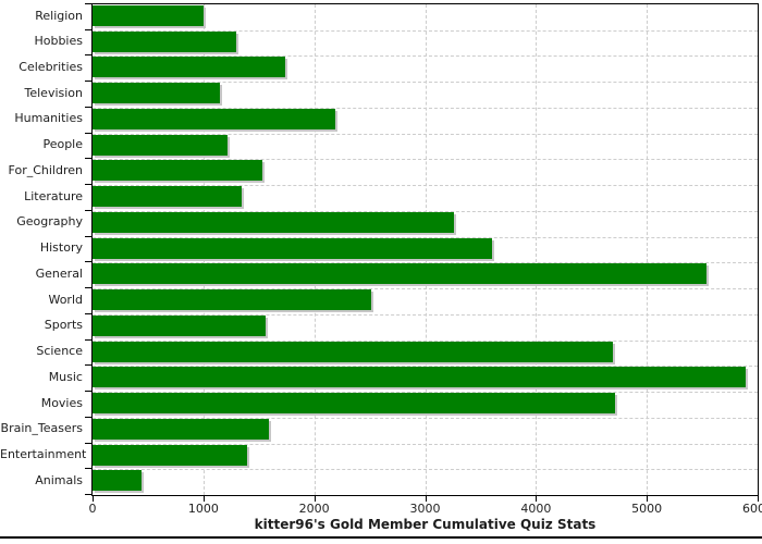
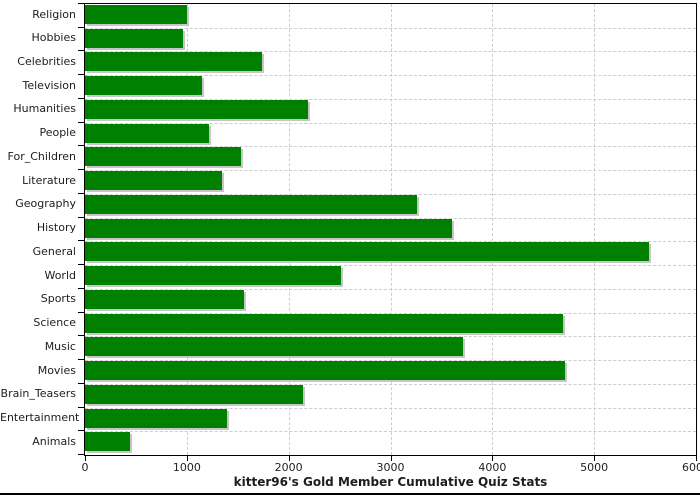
Hobbies: 1300 -> 960
Music: 5890 -> 3710
Brain_Teasers: 1590 -> 2140
